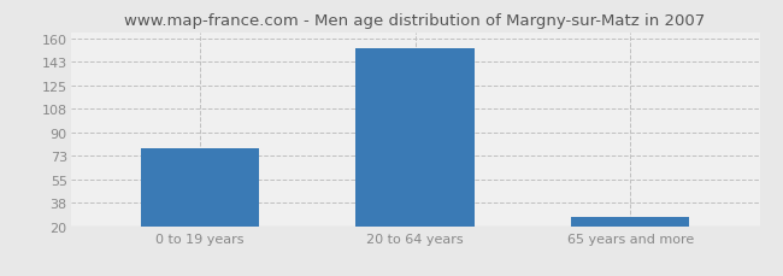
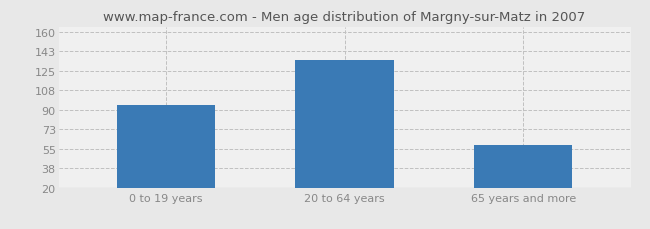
0 to 19 years: 78 -> 94
20 to 64 years: 153 -> 135
65 years and more: 27 -> 58
